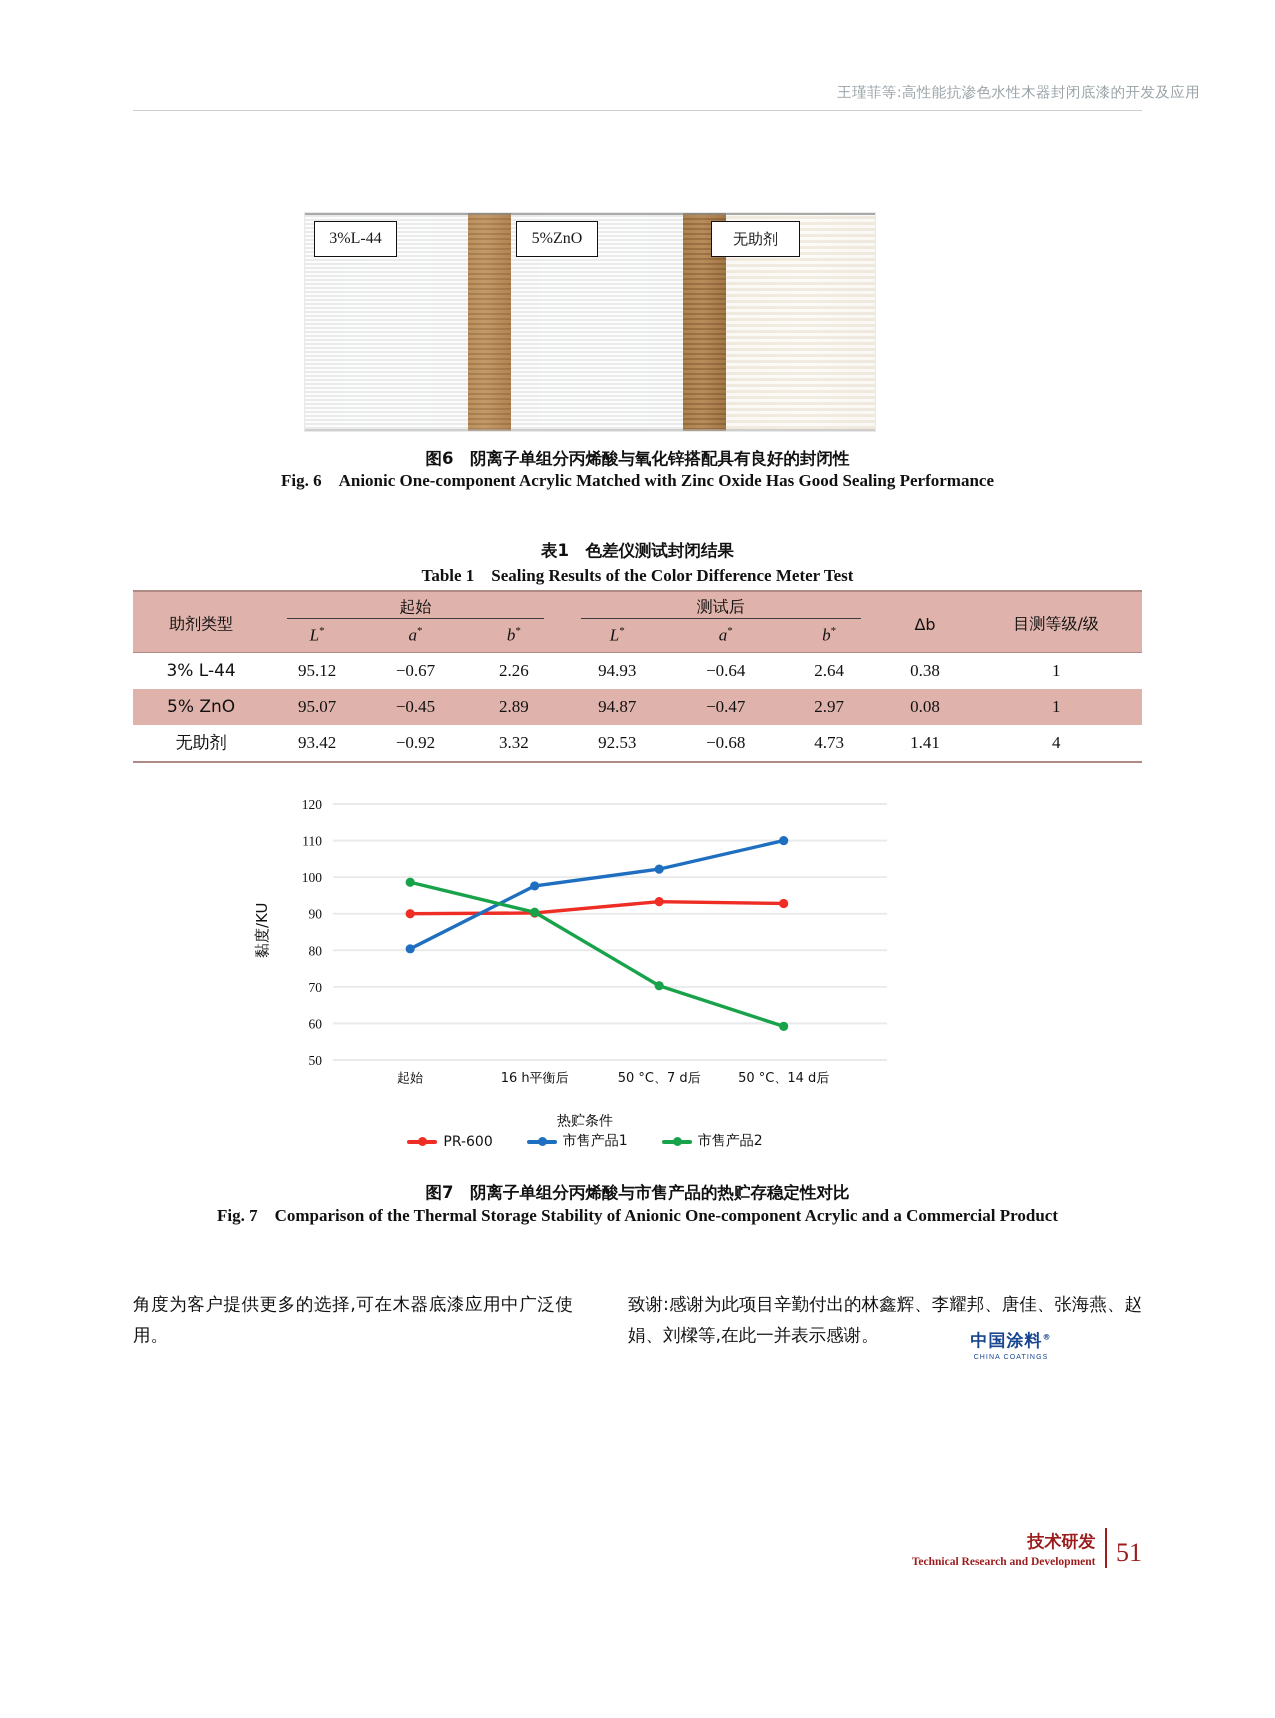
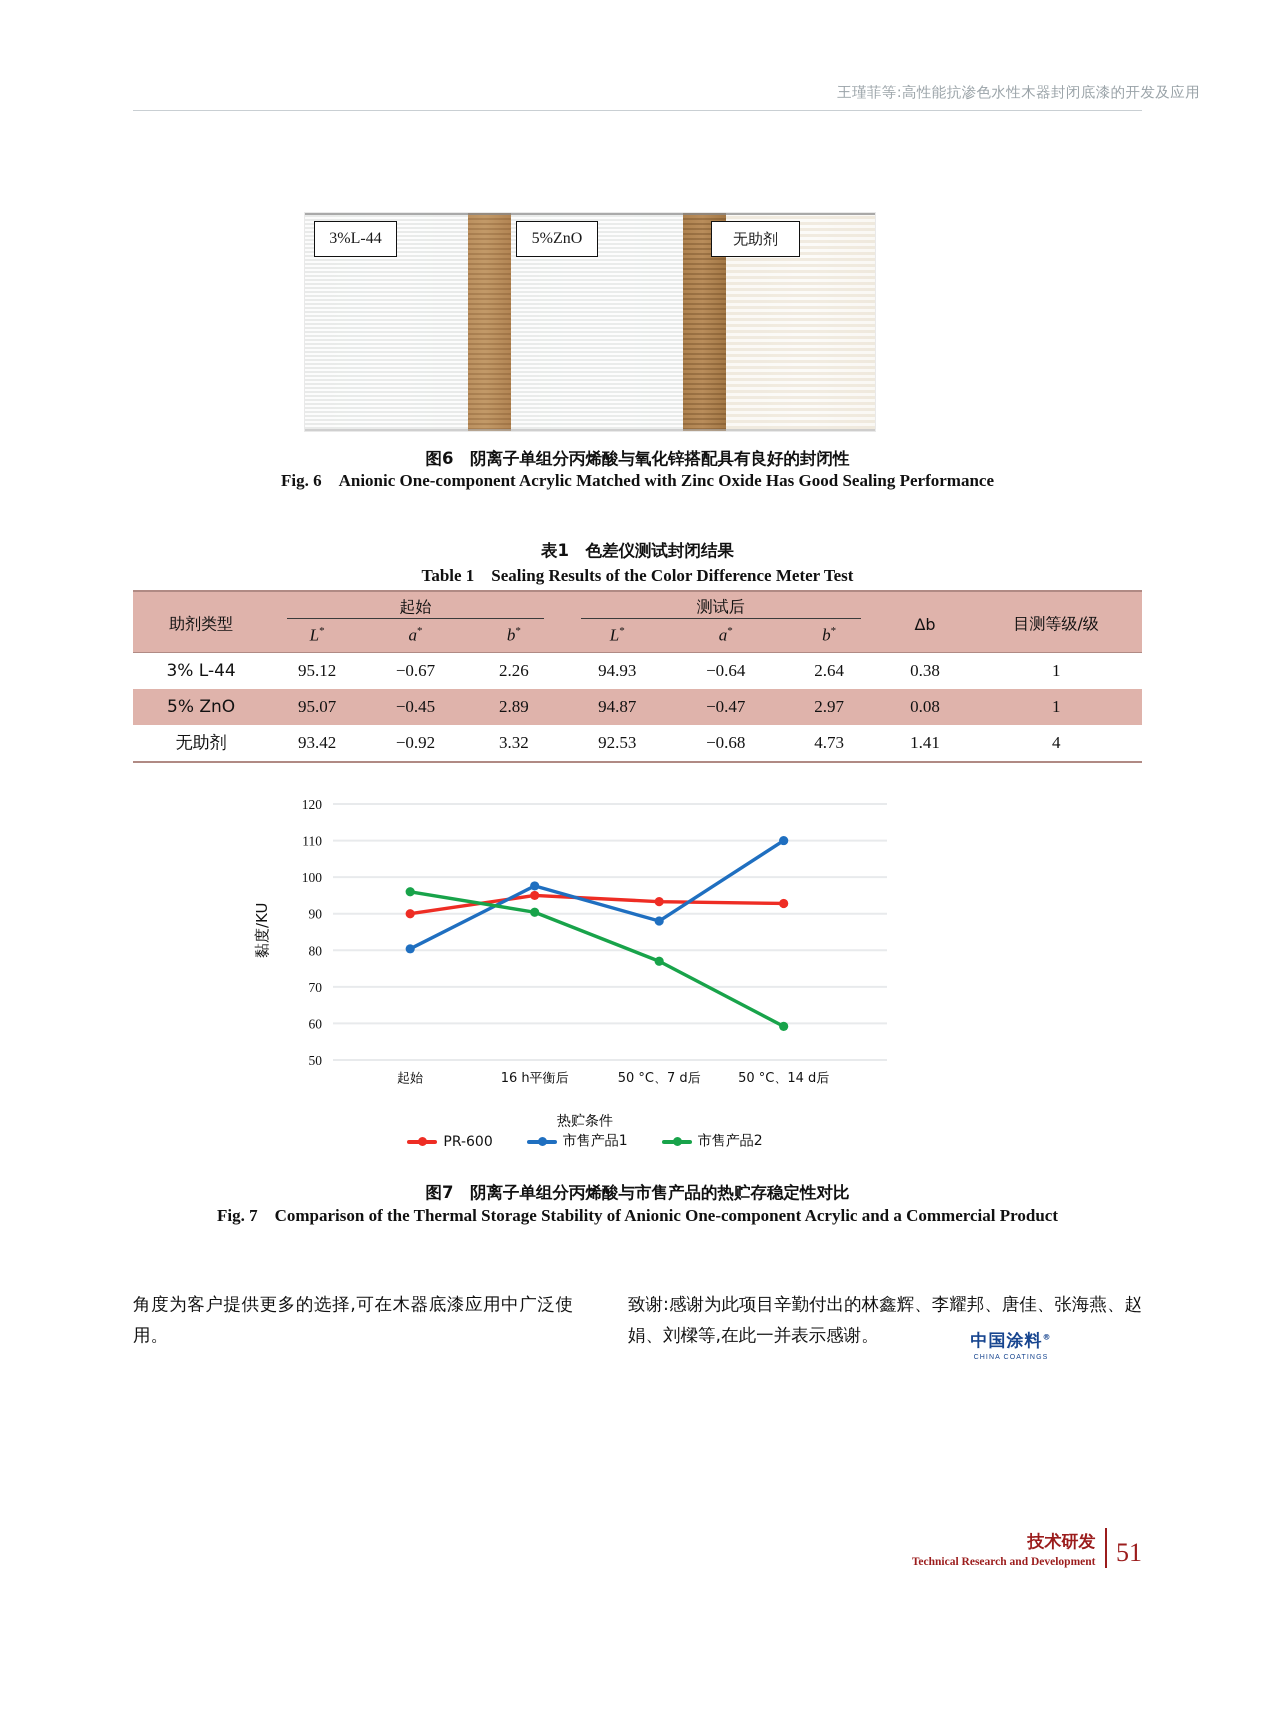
市售产品2/起始: 99 -> 96
PR-600/16 h平衡后: 90 -> 95
市售产品1/50 °C、7 d后: 102 -> 88
市售产品2/50 °C、7 d后: 70 -> 77
